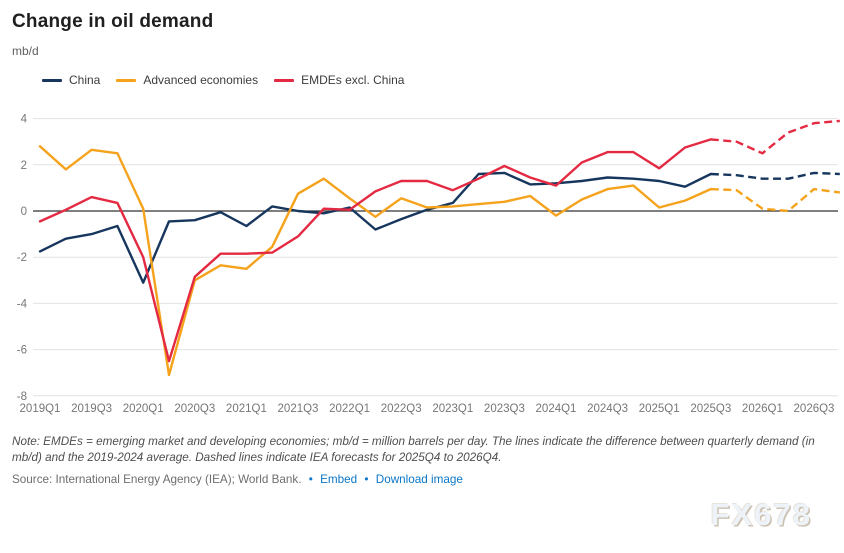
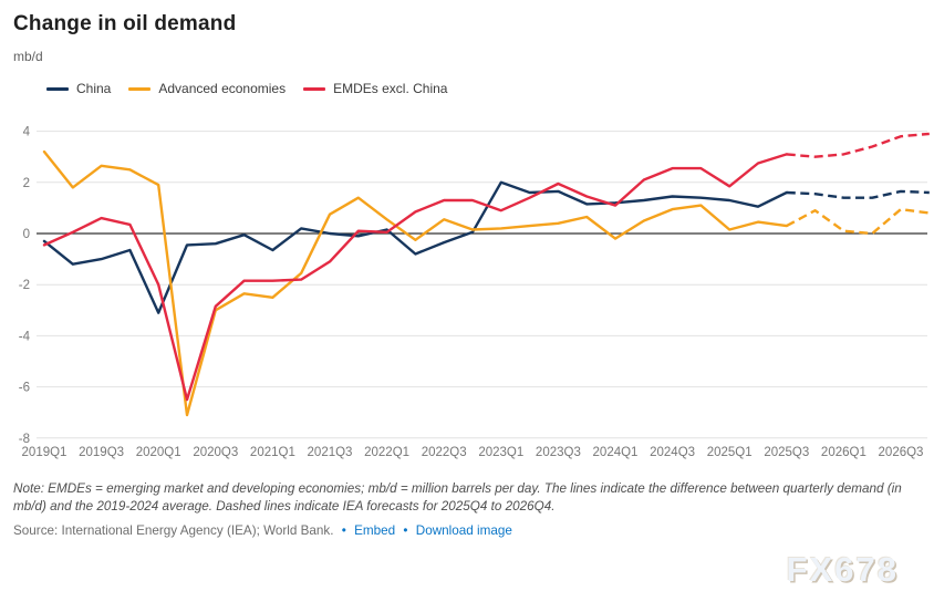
China/2019Q1: -1.8 -> -0.3
Advanced economies/2019Q1: 2.8 -> 3.2
Advanced economies/2020Q1: 0.1 -> 1.9
China/2023Q1: 0.3 -> 2.0
Advanced economies/2025Q3: 0.9 -> 0.3
EMDEs excl. China/2026Q1: 2.5 -> 3.1
